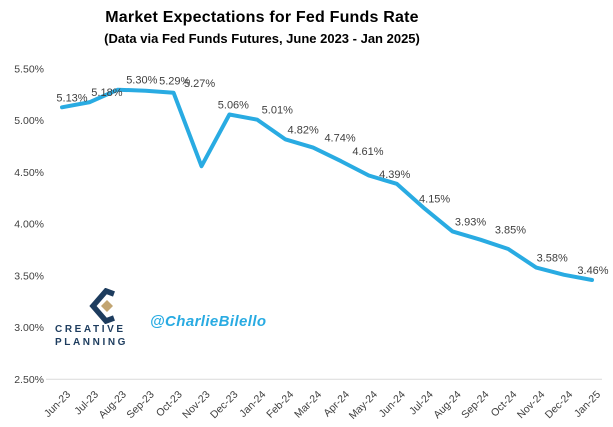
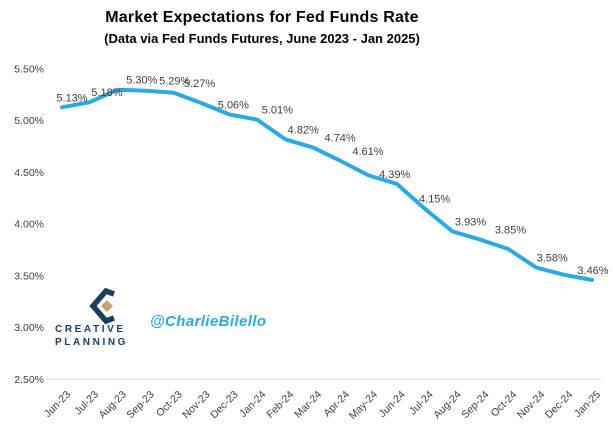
Nov-23: 4.56% -> 5.17%
